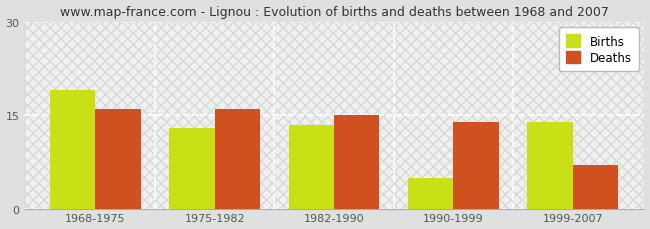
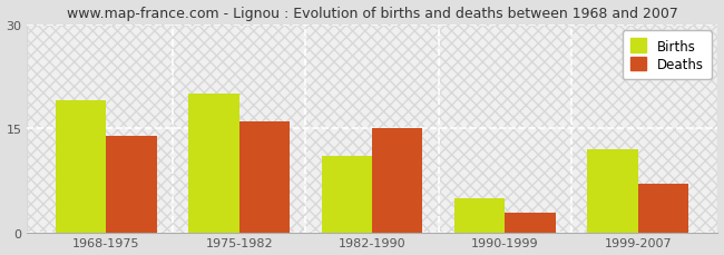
Deaths/1968-1975: 16 -> 14
Births/1975-1982: 13.0 -> 20.0
Births/1982-1990: 13.5 -> 11.0
Deaths/1990-1999: 14 -> 3
Births/1999-2007: 14.0 -> 12.0
